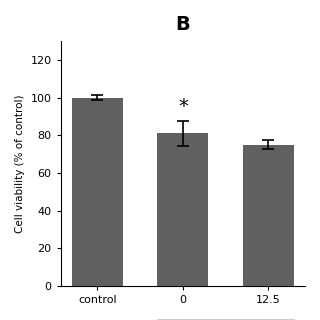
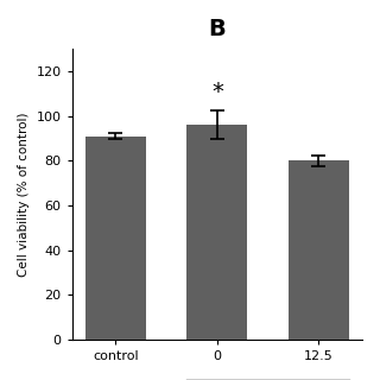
control: 100 -> 91
0: 81 -> 96
12.5: 75 -> 80
